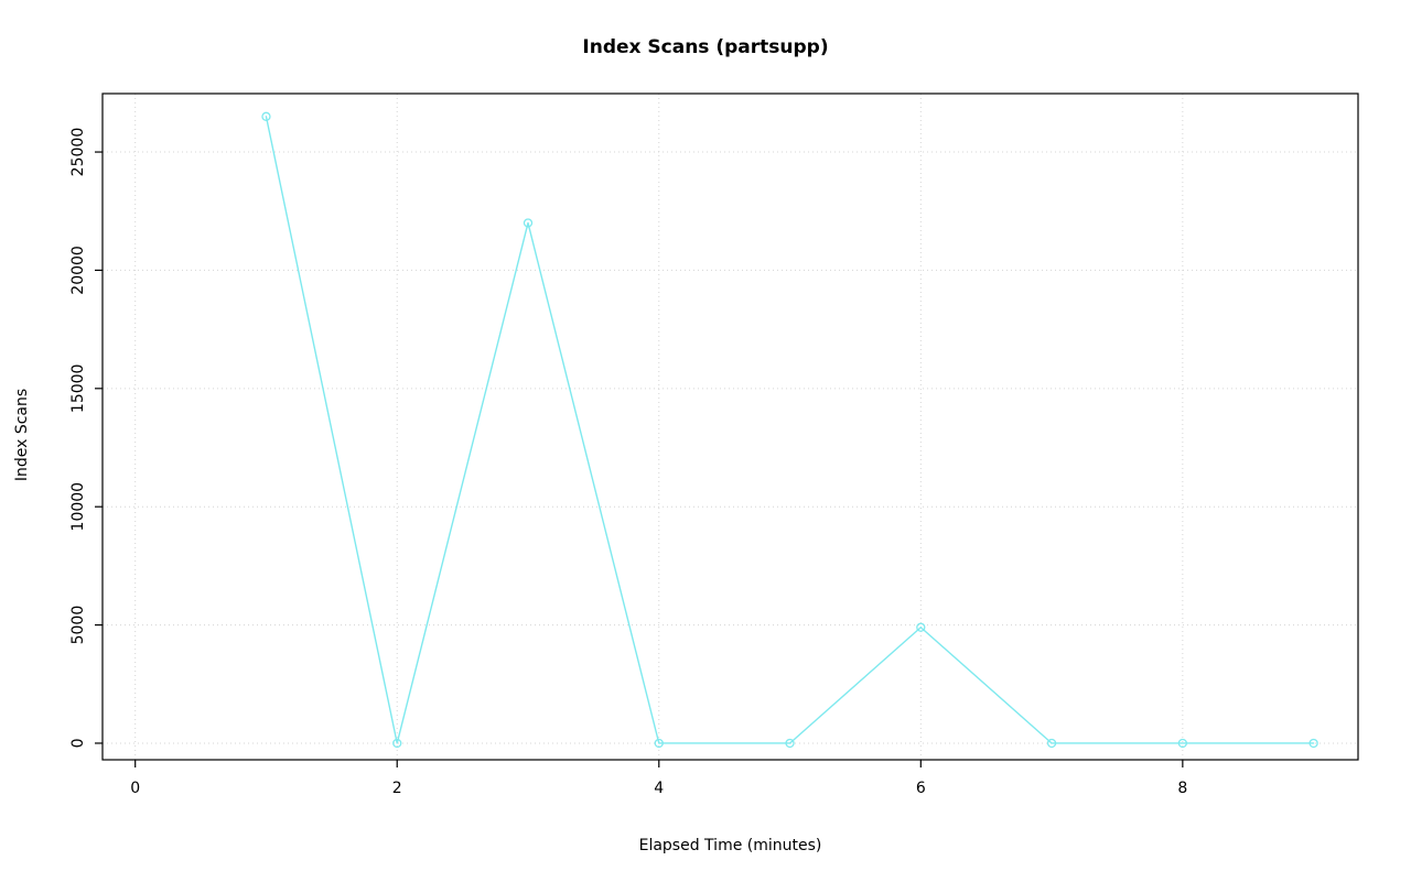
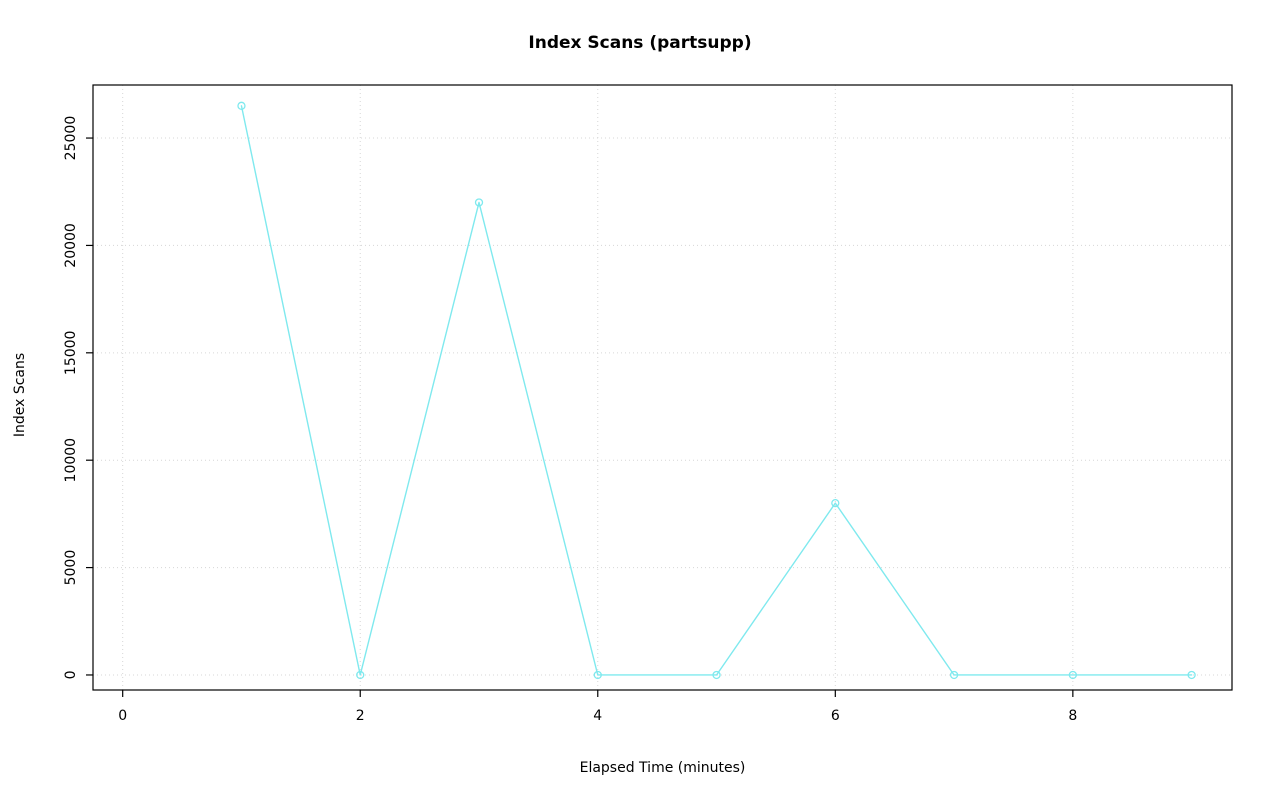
6: 4900 -> 8000
